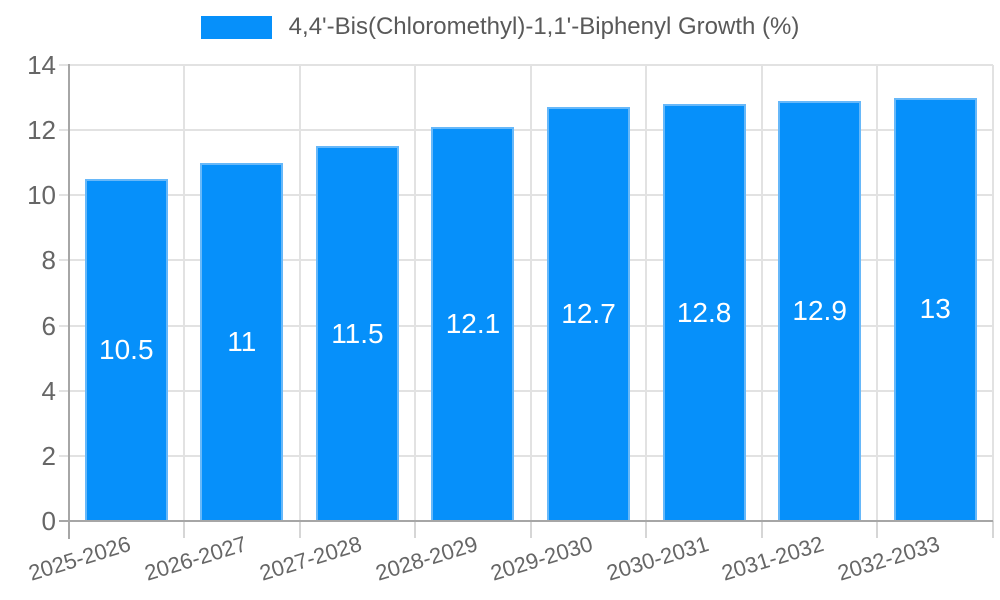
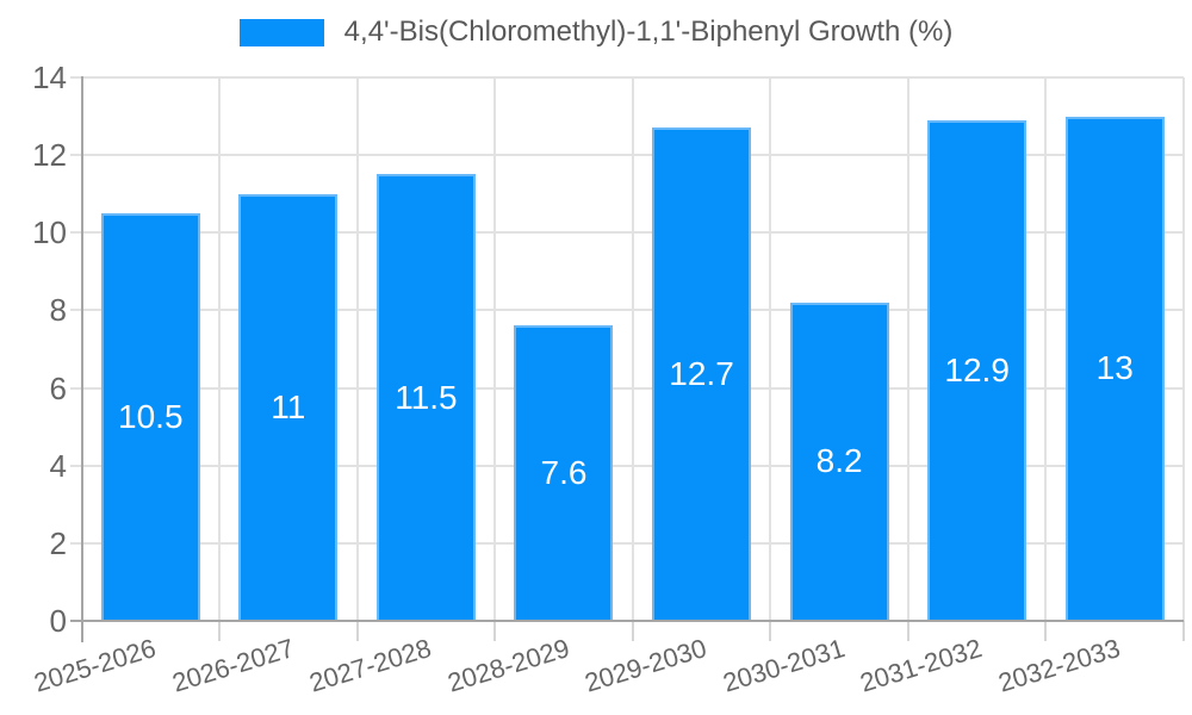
2028-2029: 12.1 -> 7.6
2030-2031: 12.8 -> 8.2
